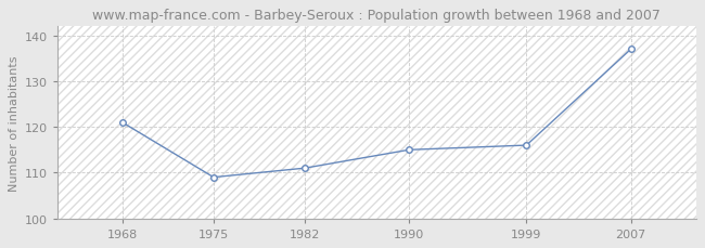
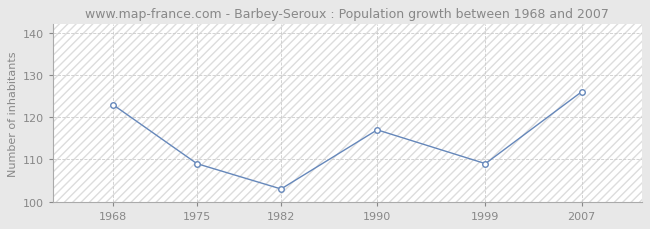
1968: 121 -> 123
1982: 111 -> 103
1990: 115 -> 117
1999: 116 -> 109
2007: 137 -> 126
